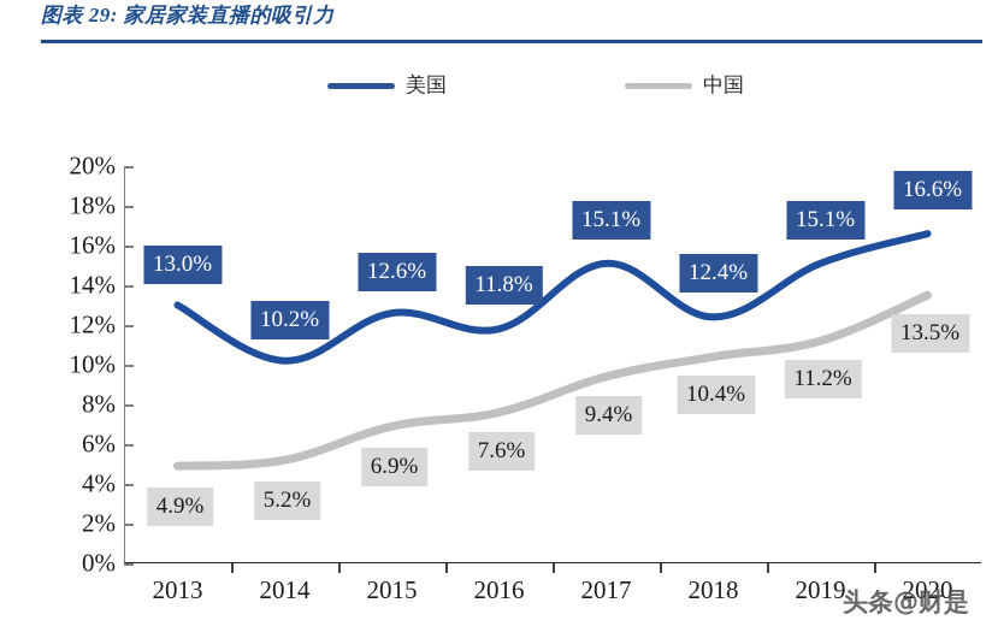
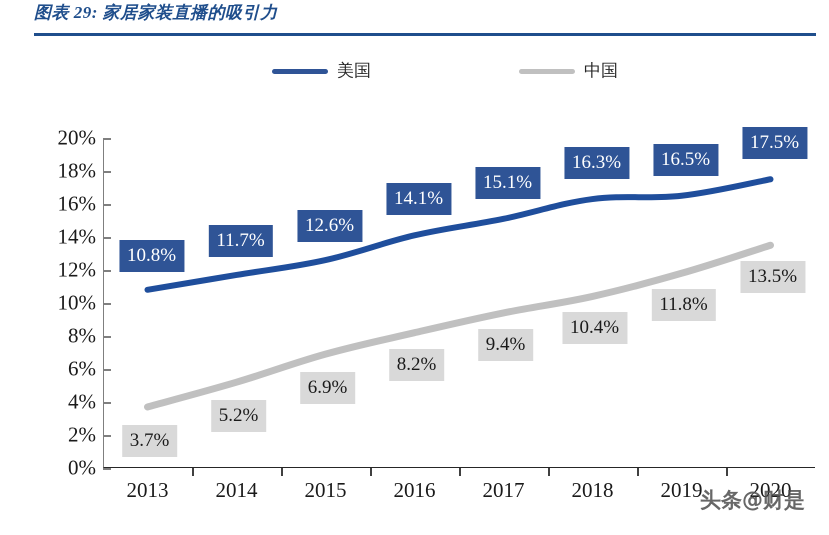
美国/2013: 13.0% -> 10.8%
中国/2013: 4.9% -> 3.7%
美国/2014: 10.2% -> 11.7%
美国/2016: 11.8% -> 14.1%
中国/2016: 7.6% -> 8.2%
美国/2018: 12.4% -> 16.3%
美国/2019: 15.1% -> 16.5%
中国/2019: 11.2% -> 11.8%
美国/2020: 16.6% -> 17.5%
